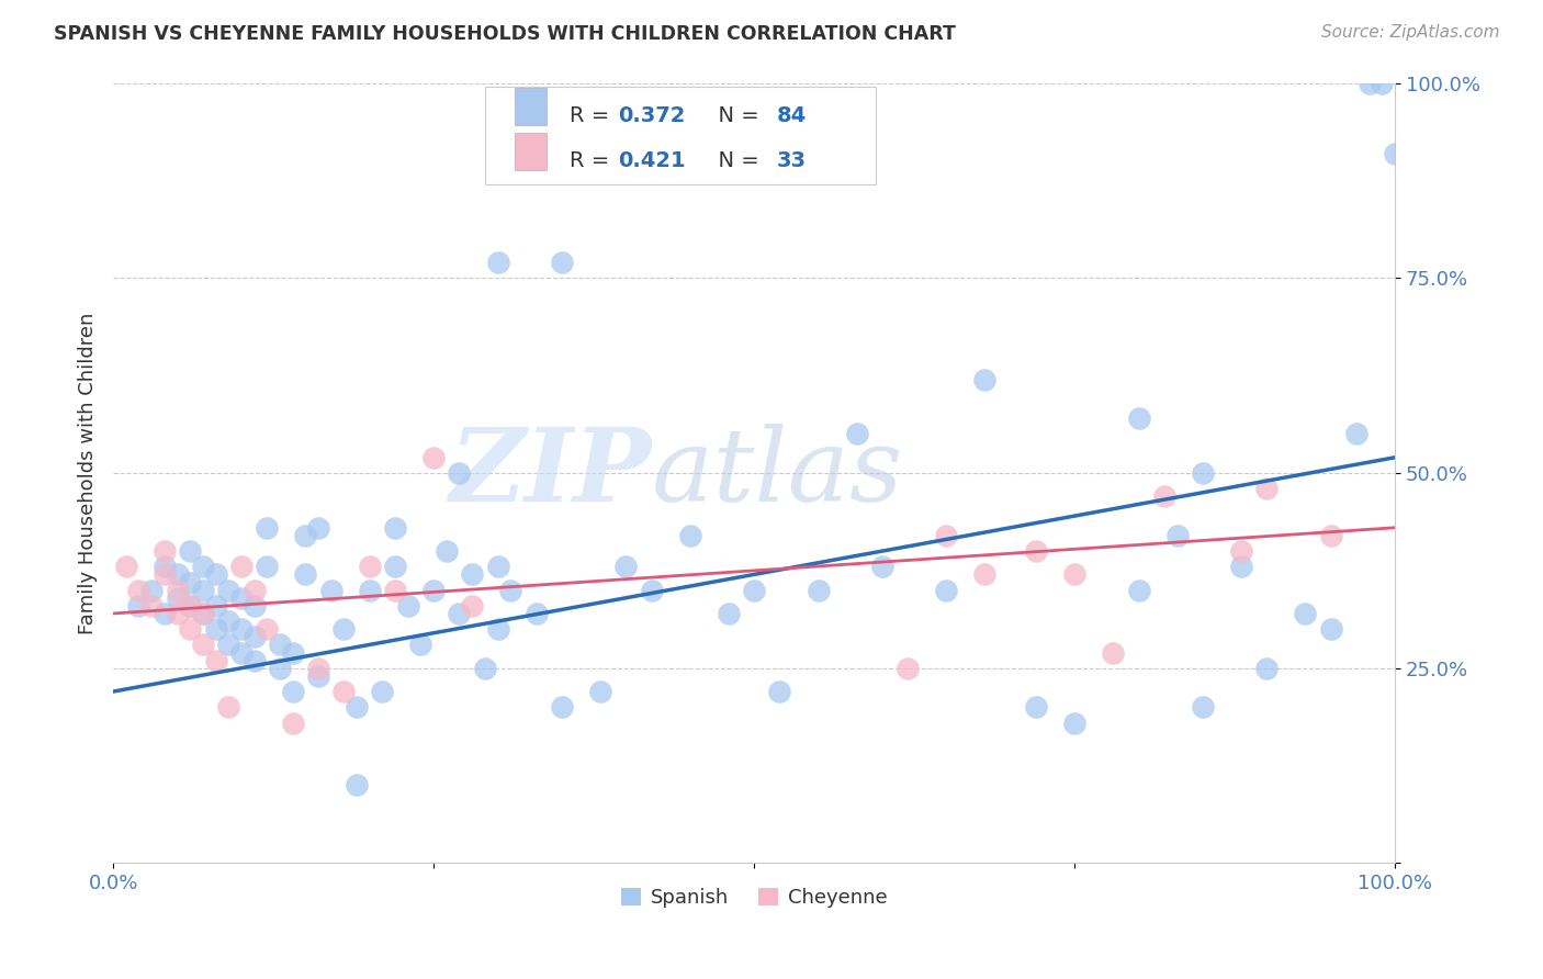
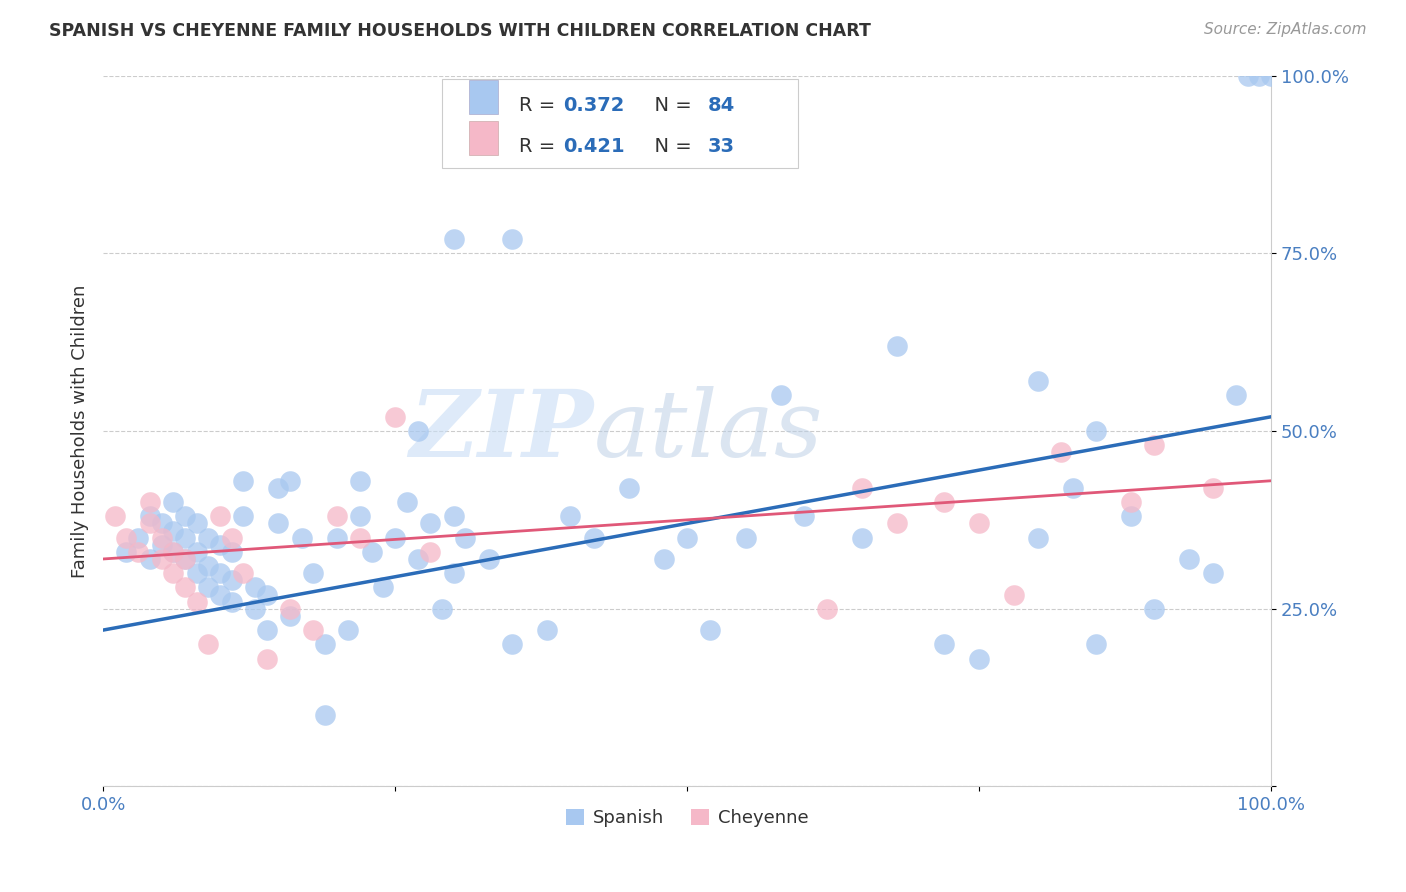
Spanish/100.0%: 91% -> 100%
